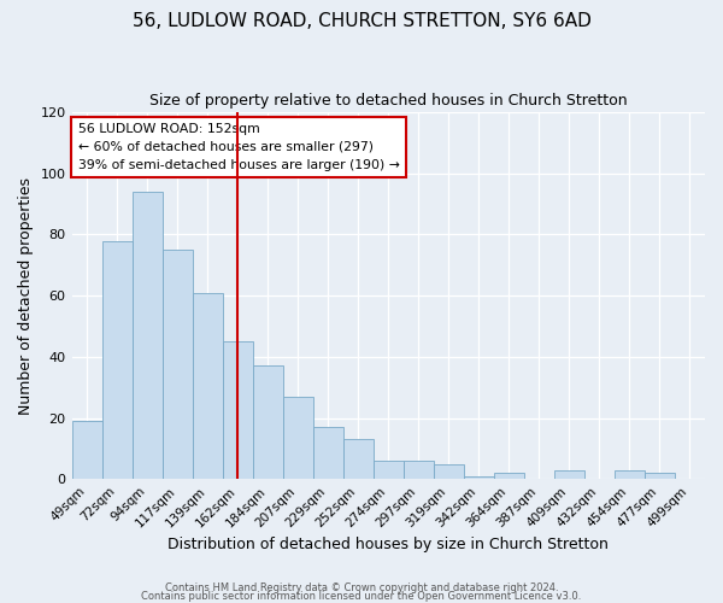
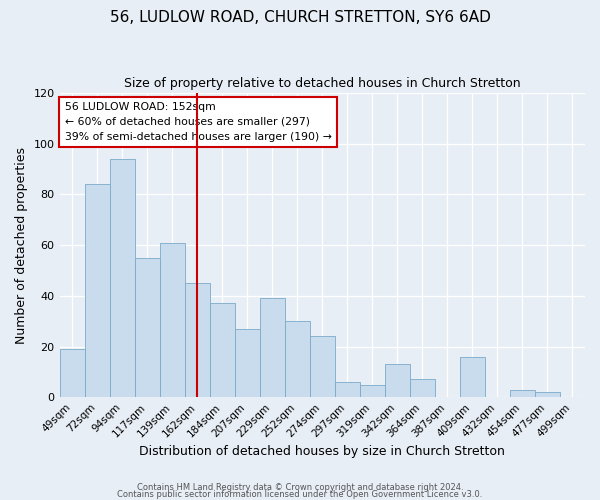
72sqm: 78 -> 84
117sqm: 75 -> 55
229sqm: 17 -> 39
252sqm: 13 -> 30
274sqm: 6 -> 24
342sqm: 1 -> 13
364sqm: 2 -> 7
409sqm: 3 -> 16
